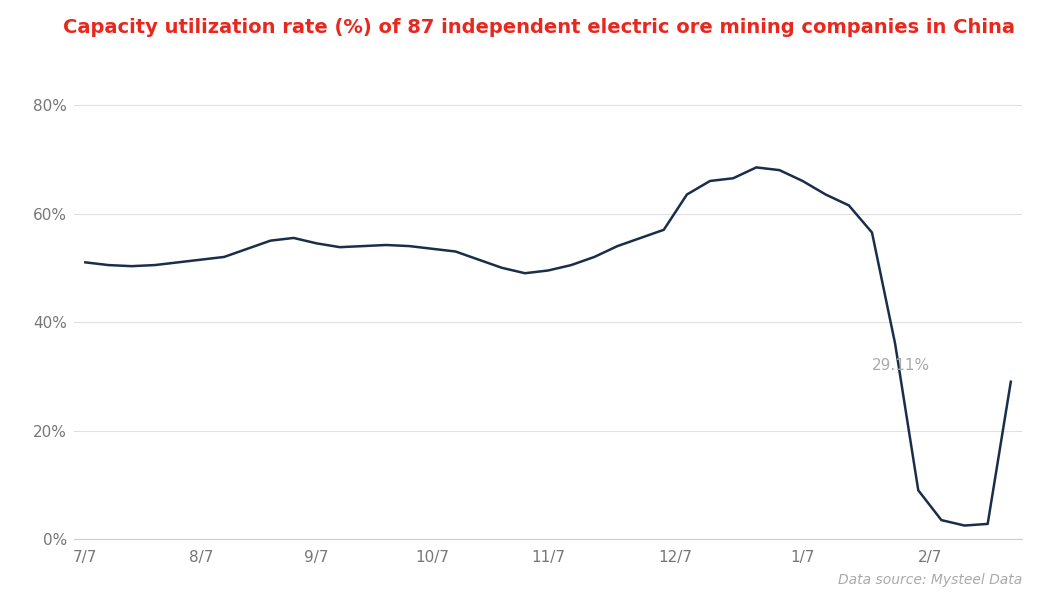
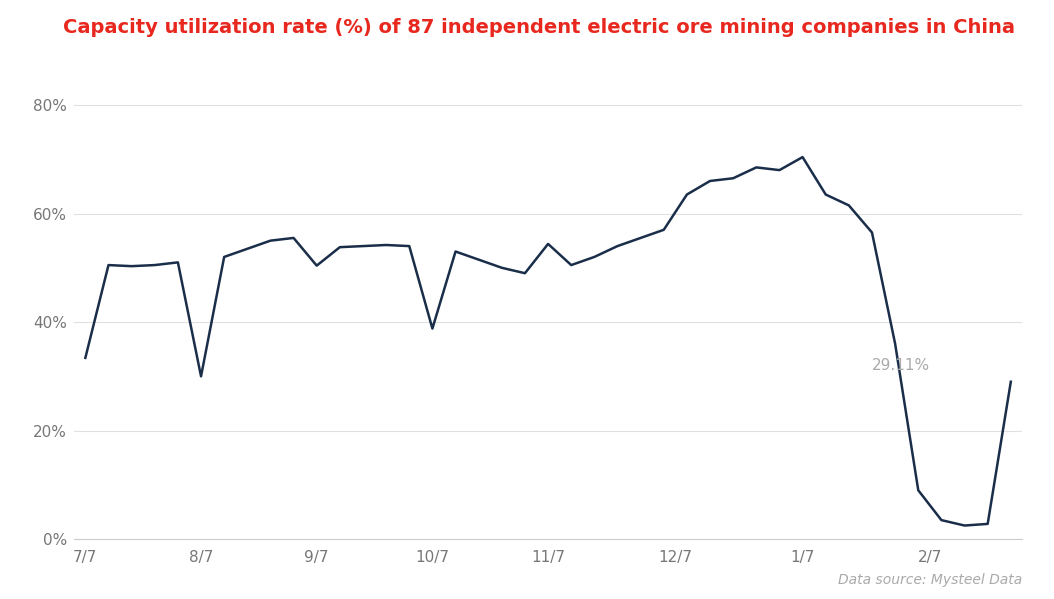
7/7: 51.0% -> 33.4%
8/7: 51.5% -> 30.0%
9/7: 54.5% -> 50.4%
10/7: 53.5% -> 38.8%
11/7: 49.5% -> 54.4%
1/7: 66.0% -> 70.4%
